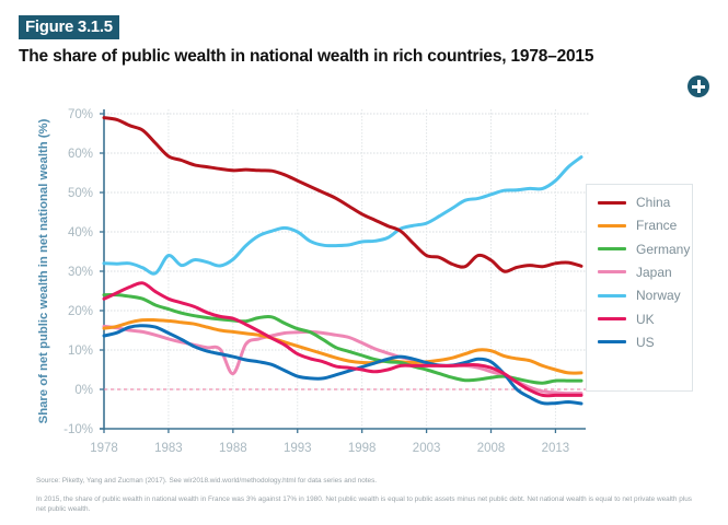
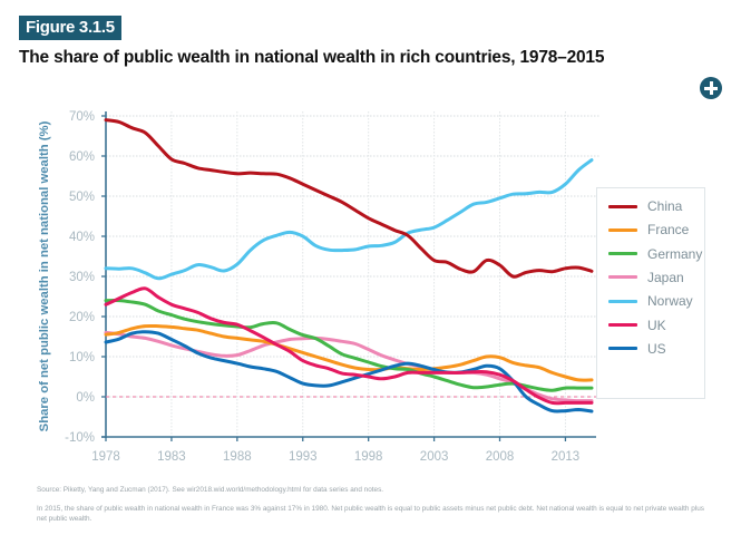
Norway/1983: 34% -> 30%
Japan/1988: 4% -> 10%
